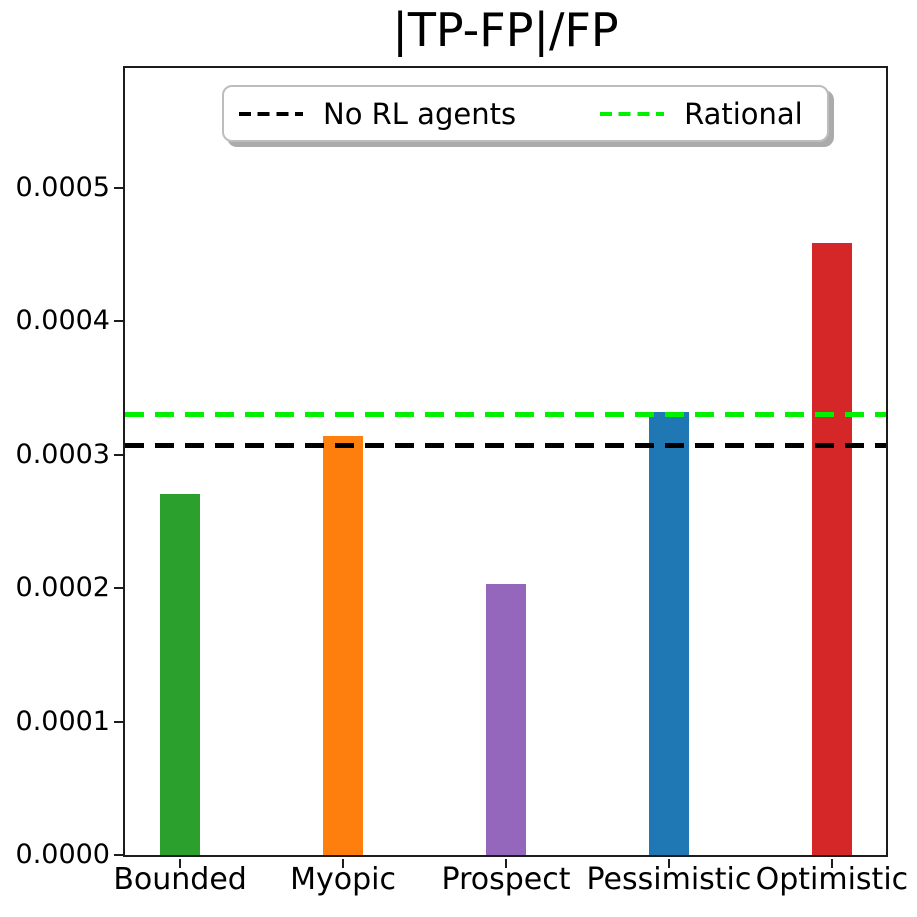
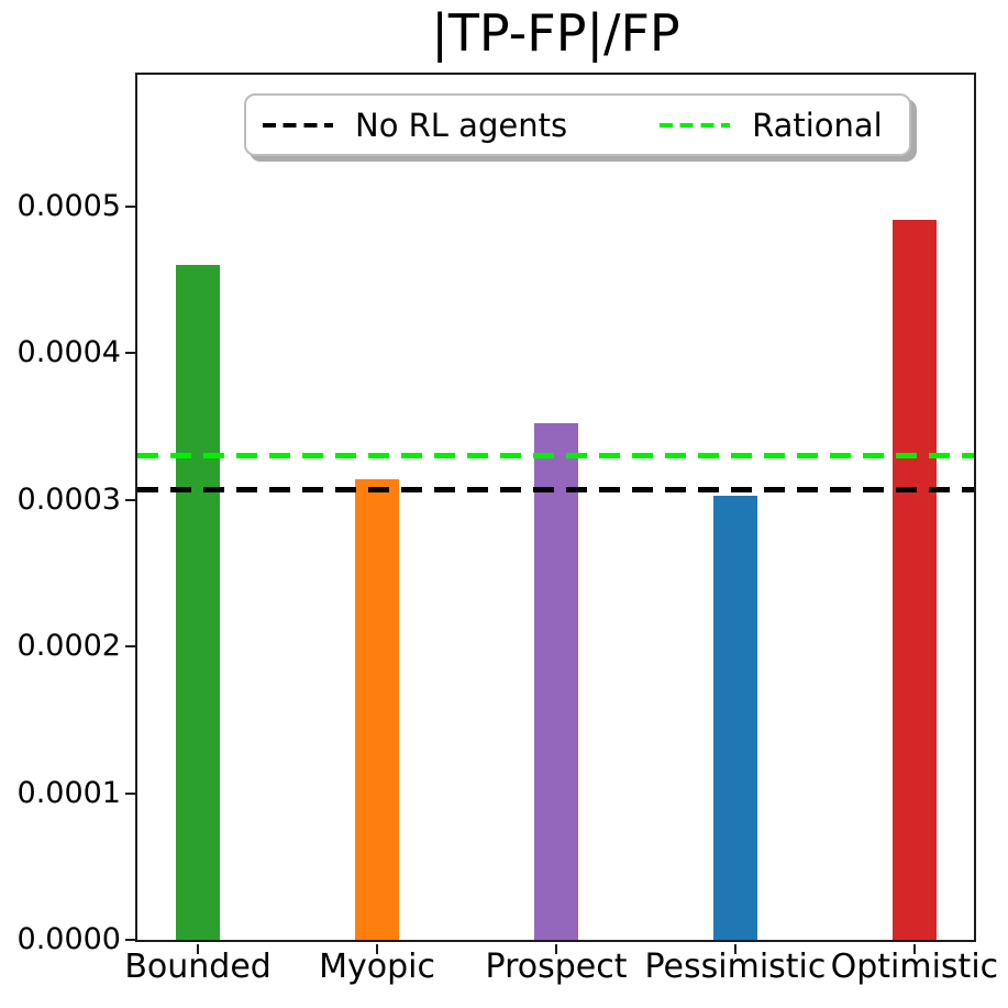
Bounded: 0.000271 -> 0.000460
Prospect: 0.000203 -> 0.000352
Pessimistic: 0.000332 -> 0.000303
Optimistic: 0.000459 -> 0.000491
